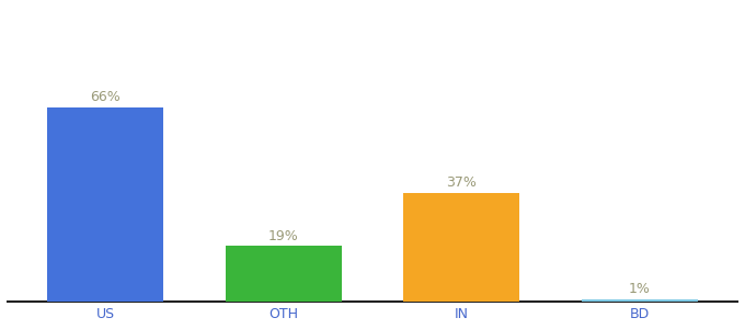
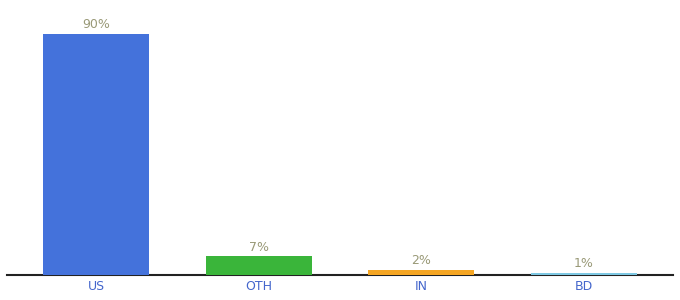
US: 66% -> 90%
OTH: 19% -> 7%
IN: 37% -> 2%
